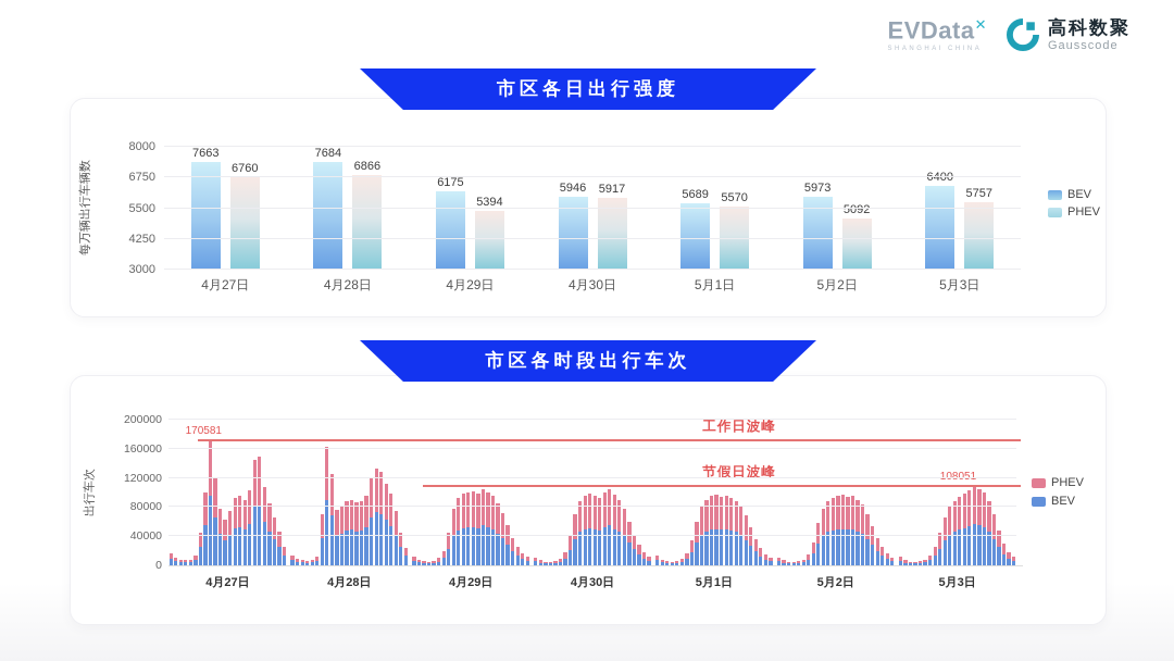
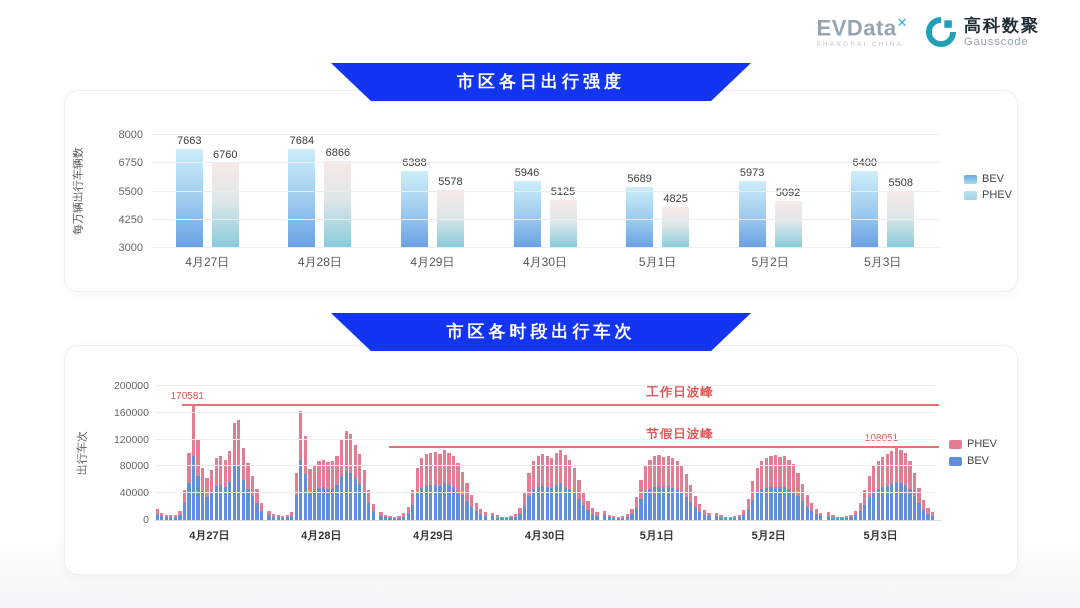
市区各日出行强度/BEV/4月29日: 6175 -> 6388
市区各日出行强度/PHEV/4月29日: 5394 -> 5578
市区各日出行强度/PHEV/4月30日: 5917 -> 5125
市区各日出行强度/PHEV/5月1日: 5570 -> 4825
市区各日出行强度/PHEV/5月3日: 5757 -> 5508
